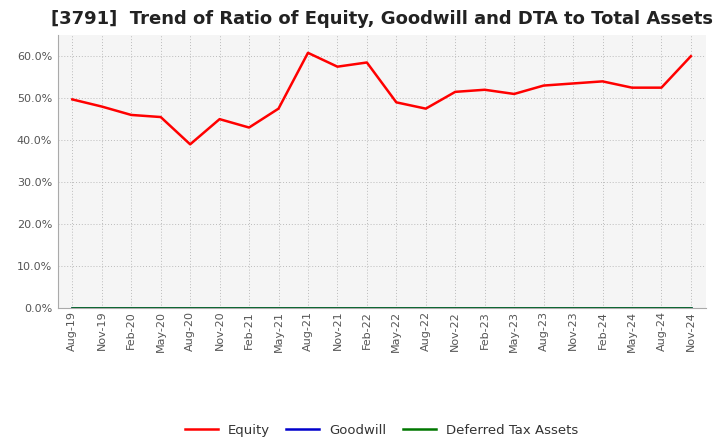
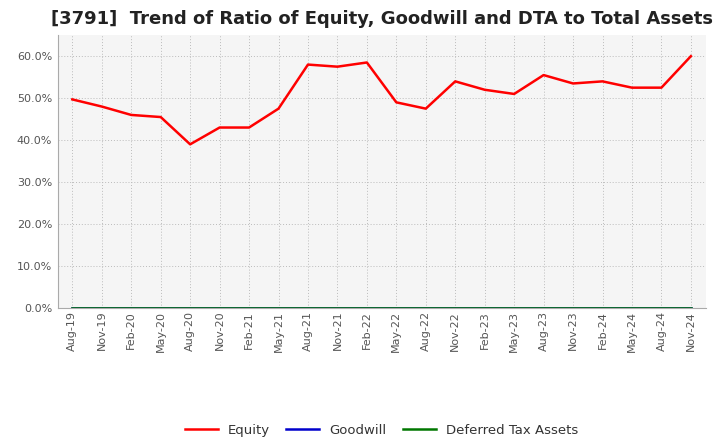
Equity/Nov-20: 45.0% -> 43.0%
Equity/Aug-21: 60.8% -> 58.0%
Equity/Nov-22: 51.5% -> 54.0%
Equity/Aug-23: 53.0% -> 55.5%
